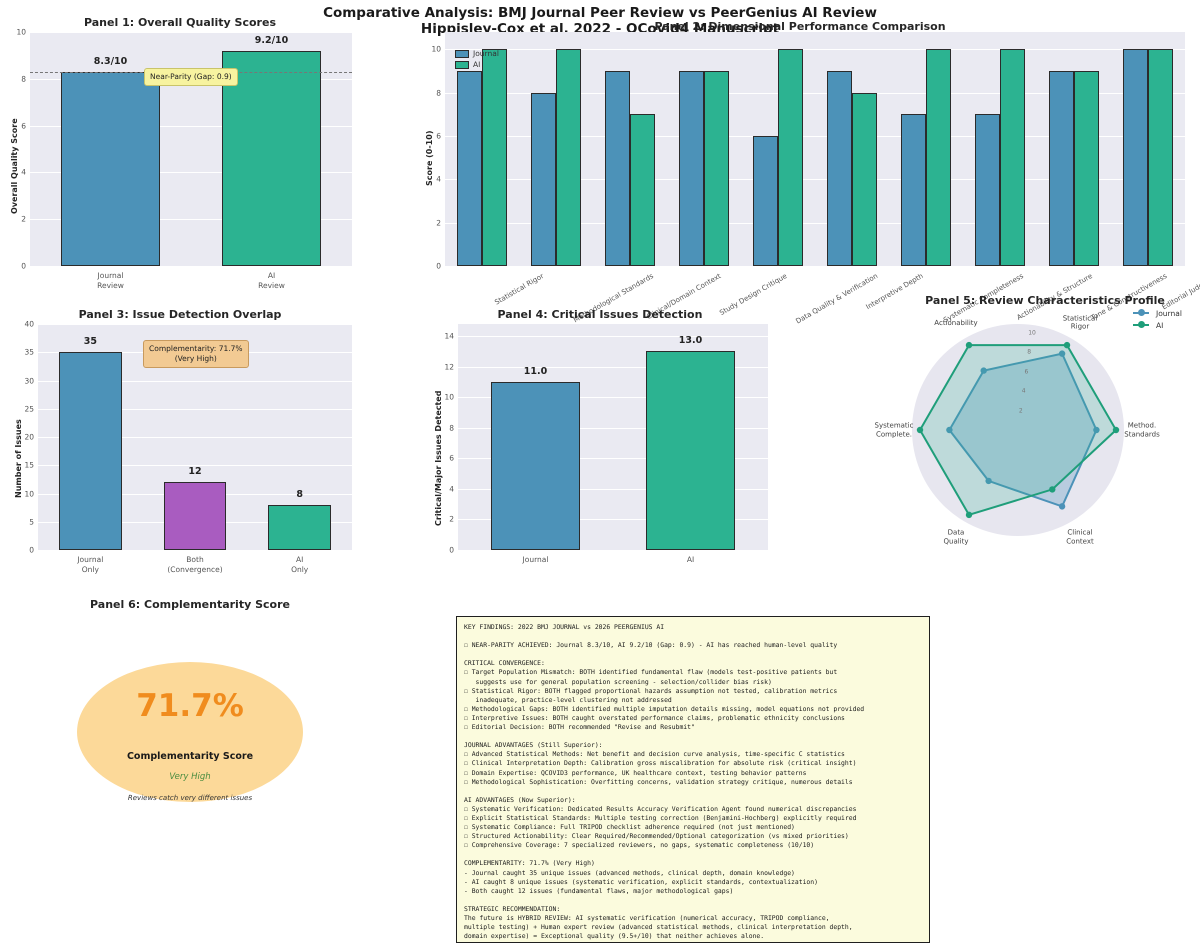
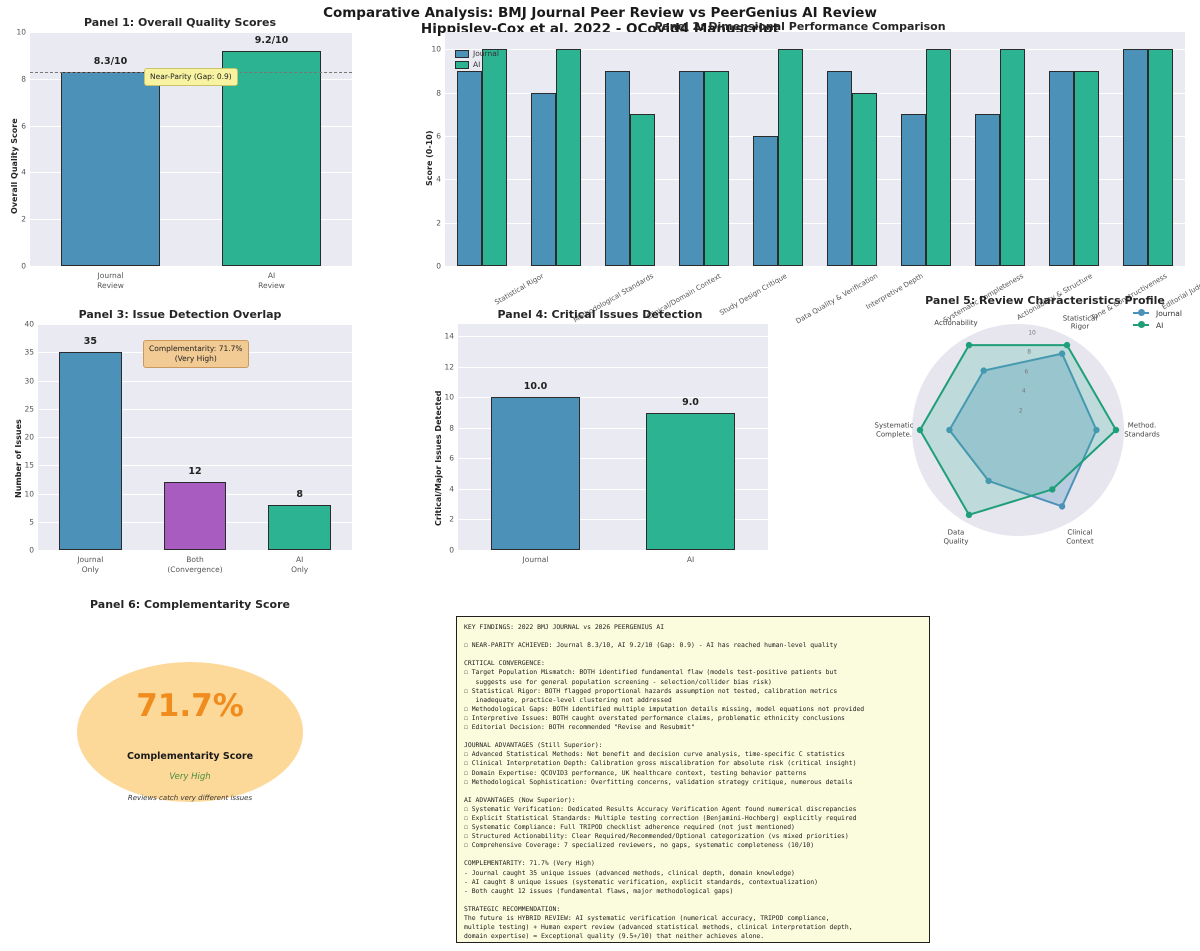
Panel 4: Critical Issues Detection/Journal: 11.0 -> 10.0
Panel 4: Critical Issues Detection/AI: 13.0 -> 9.0
